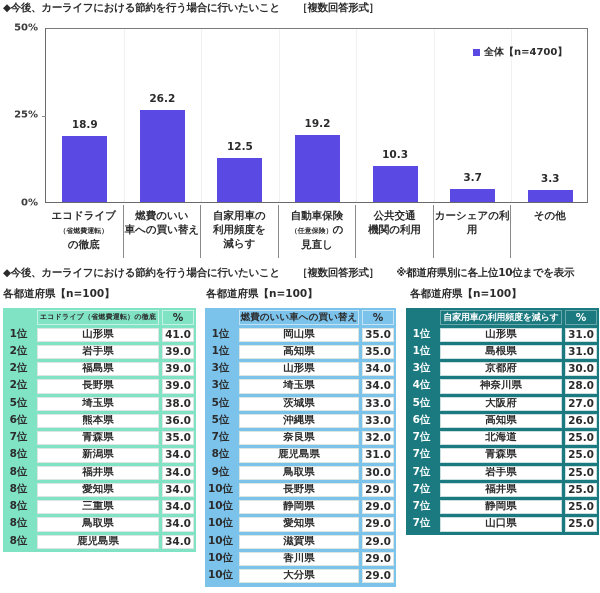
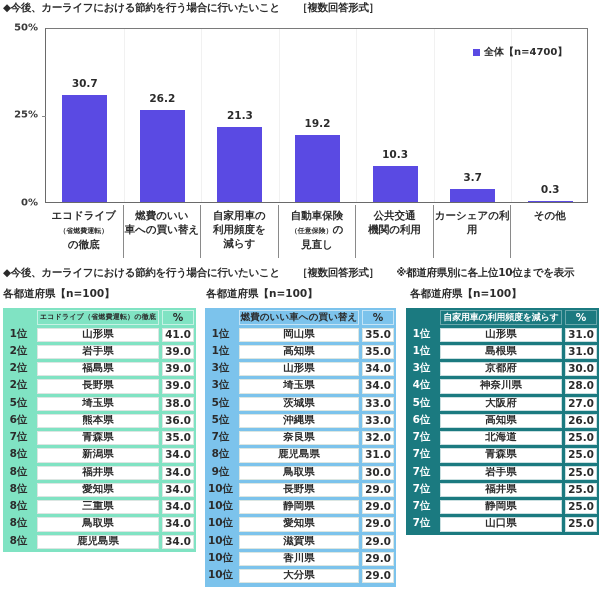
エコドライブ（省燃費運転）の徹底: 18.9 -> 30.7
自家用車の利用頻度を減らす: 12.5 -> 21.3
その他: 3.3 -> 0.3
